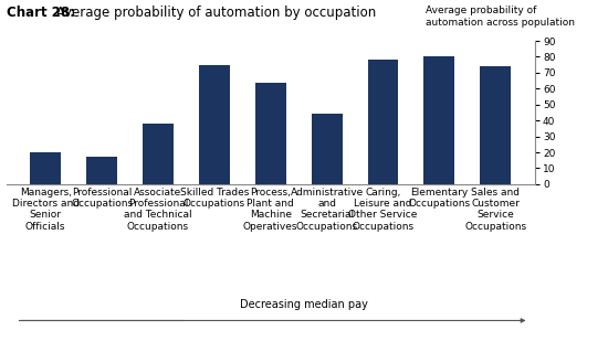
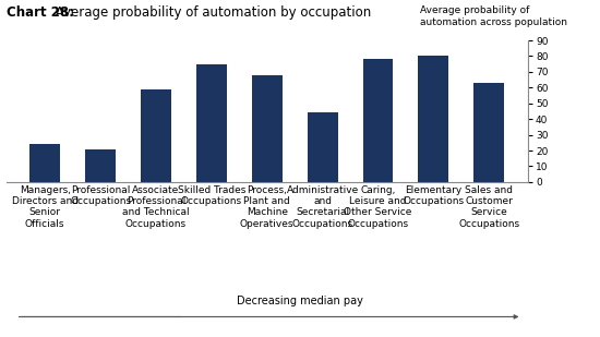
Managers, Directors and Senior Officials: 20 -> 24
Professional Occupations: 17 -> 21
Associate Professional and Technical Occupations: 38 -> 59
Process, Plant and Machine Operatives: 64 -> 68
Sales and Customer Service Occupations: 74 -> 63
